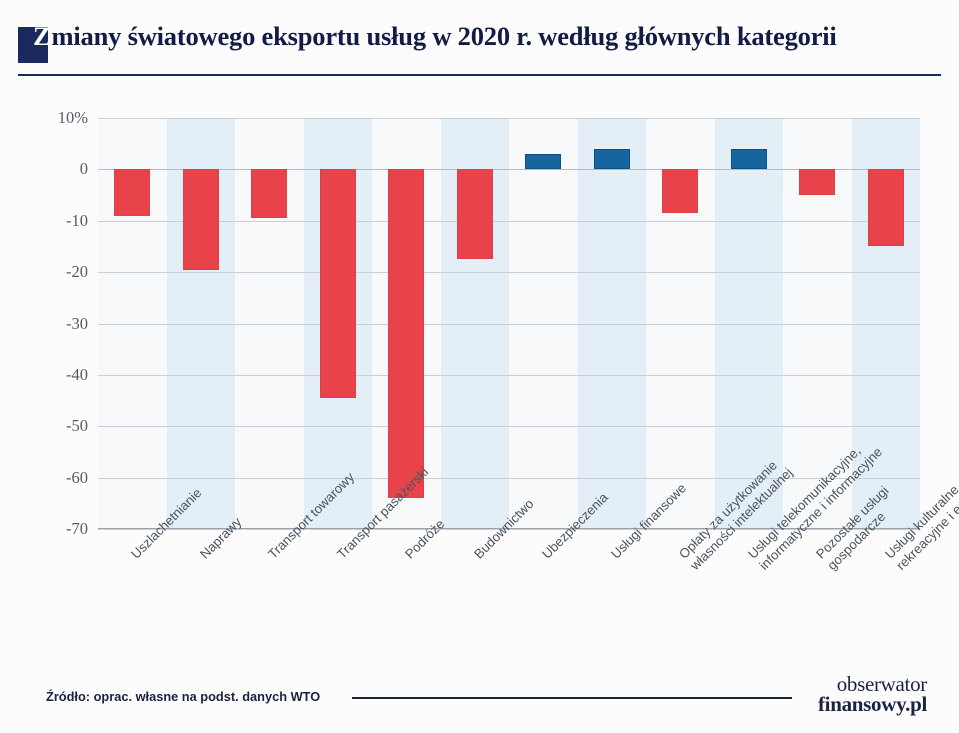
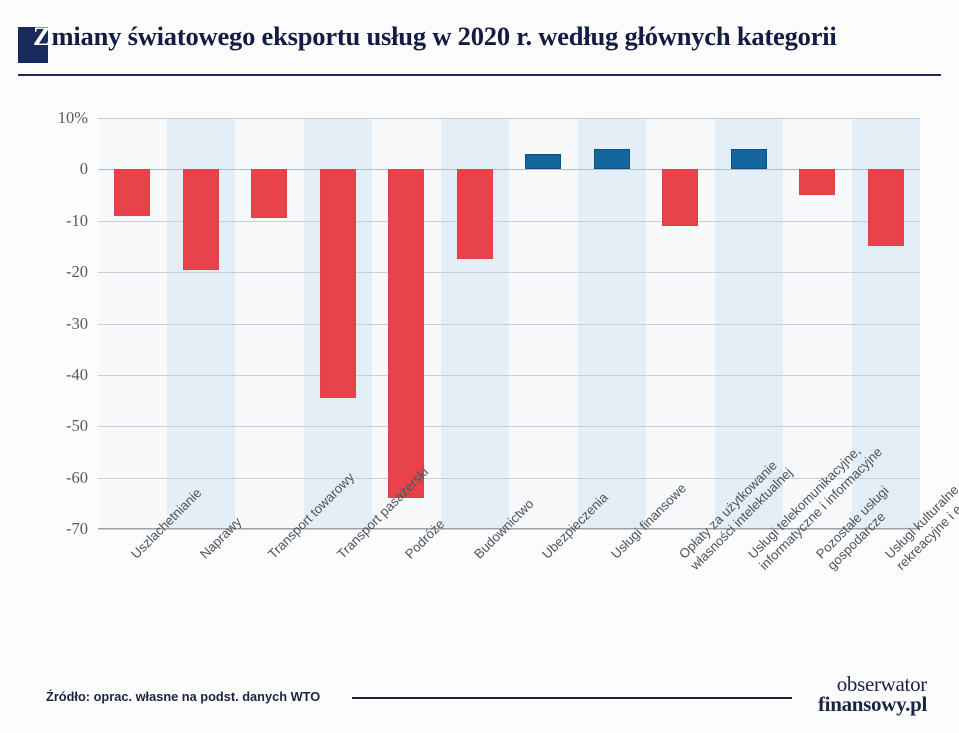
Opłaty za użytkowanie własności intelektualnej: -8% -> -11%
